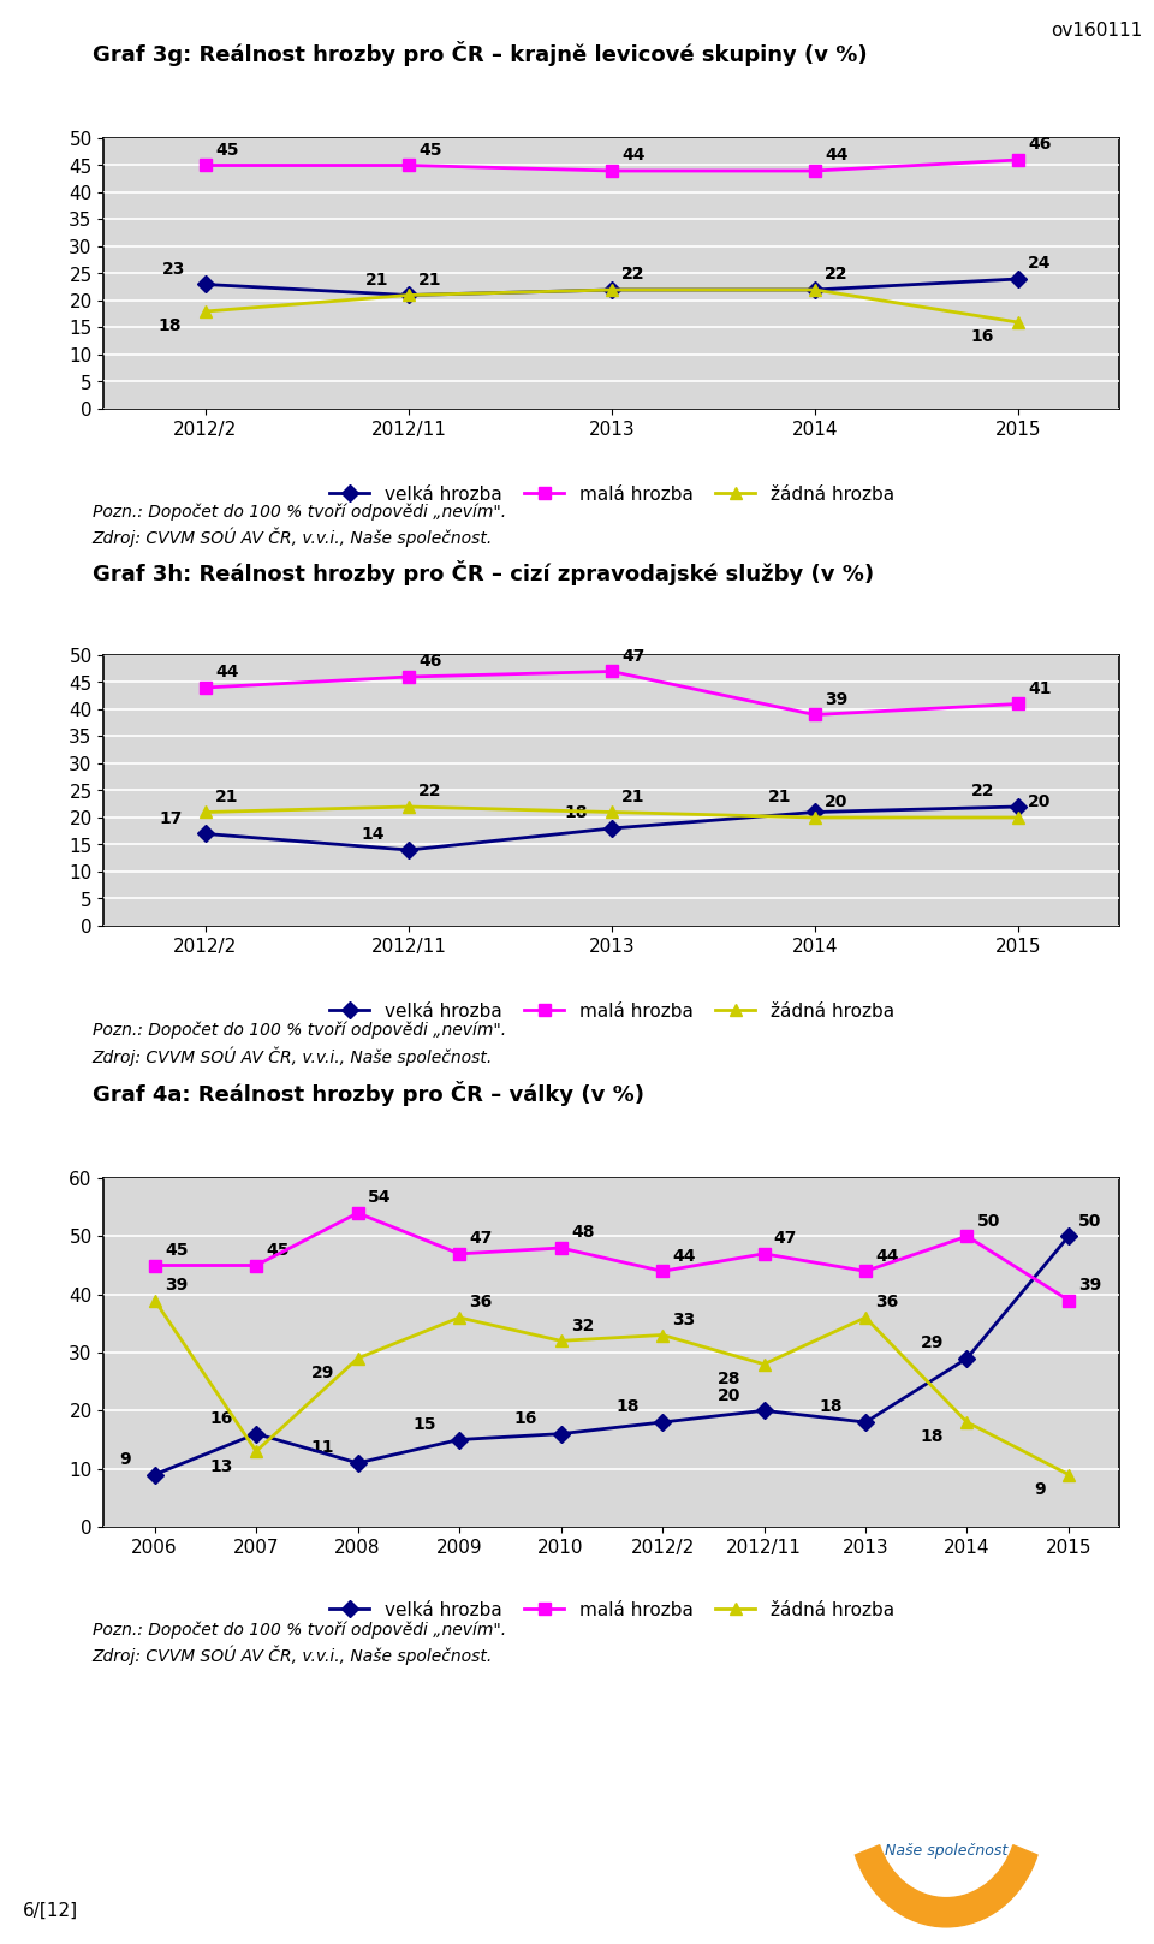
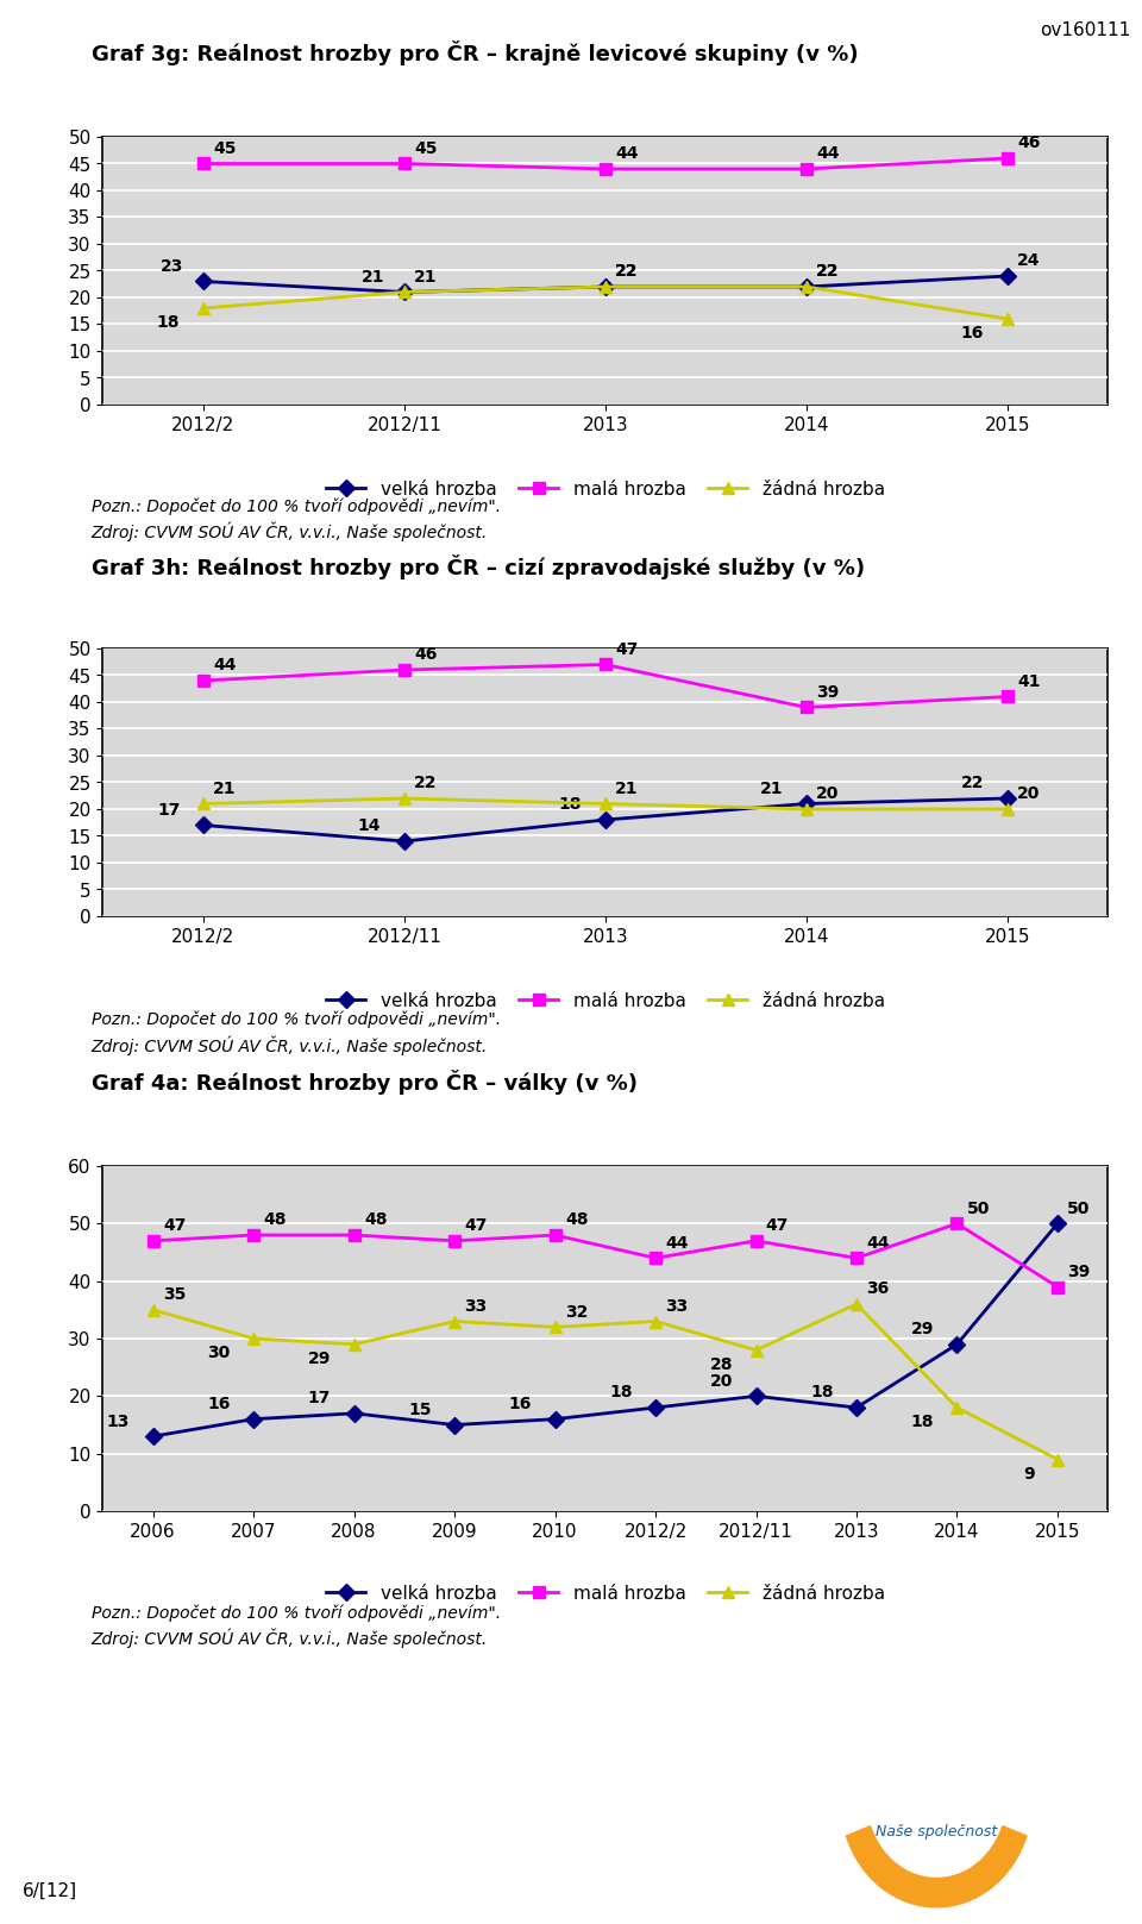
velká hrozba/2006: 9 -> 13
malá hrozba/2006: 45 -> 47
žádná hrozba/2006: 39 -> 35
malá hrozba/2007: 45 -> 48
žádná hrozba/2007: 13 -> 30
velká hrozba/2008: 11 -> 17
malá hrozba/2008: 54 -> 48
žádná hrozba/2009: 36 -> 33
